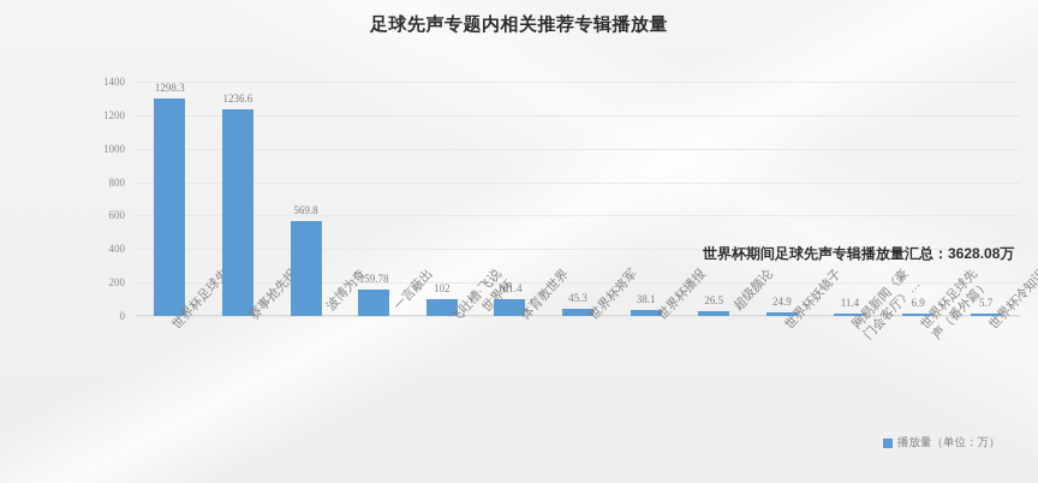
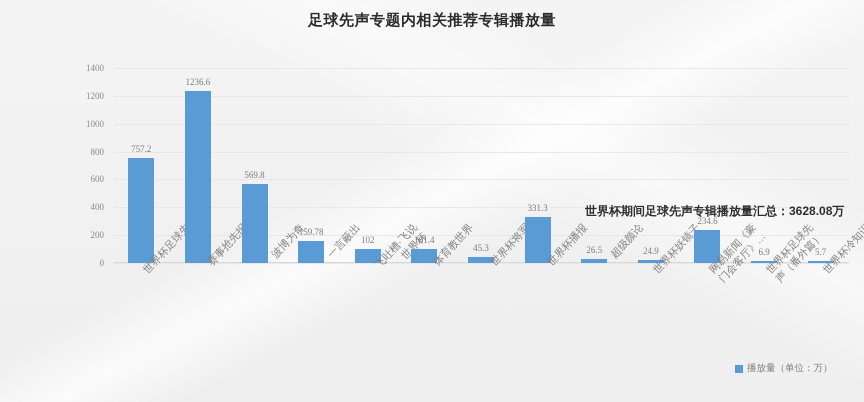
世界杯足球先声: 1298.3 -> 757.2
世界杯播报: 38.1 -> 331.3
网易新闻《豪门会客厅》…: 11.4 -> 234.6
